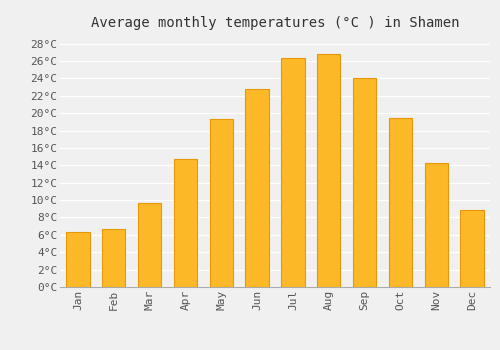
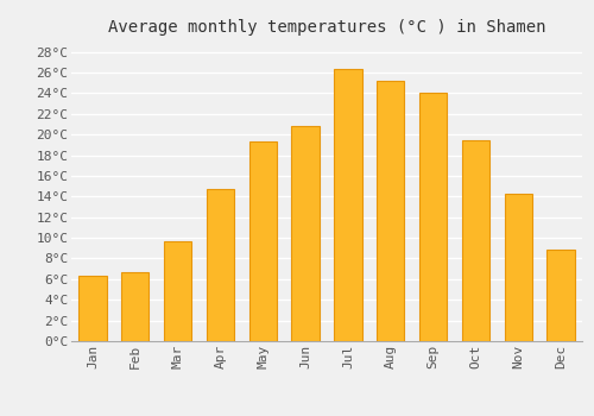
Jun: 22.8°C -> 20.8°C
Aug: 26.8°C -> 25.2°C
